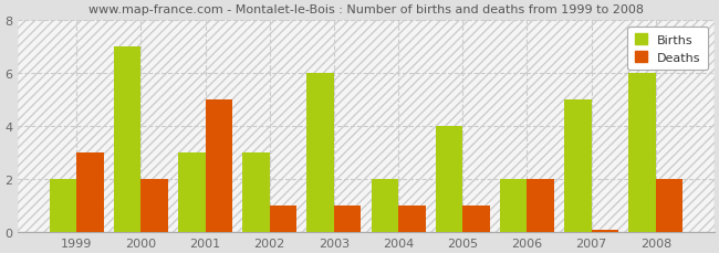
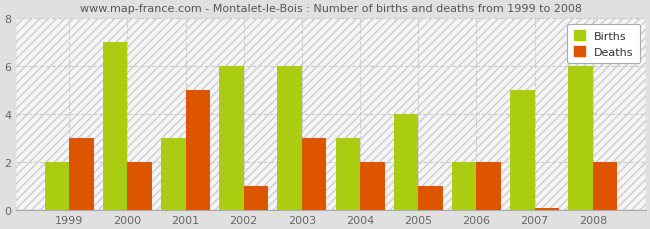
Births/2002: 3 -> 6
Deaths/2003: 1.0 -> 3.0
Births/2004: 2 -> 3
Deaths/2004: 1.0 -> 2.0
